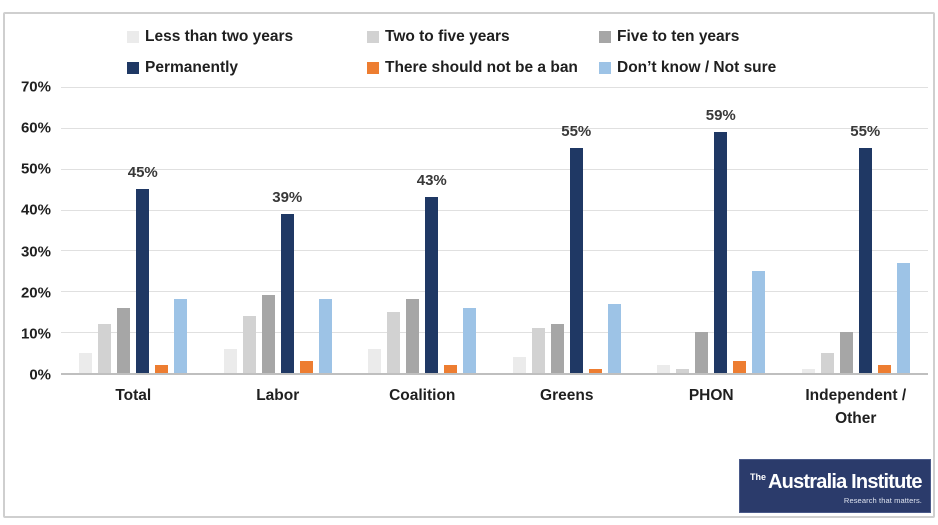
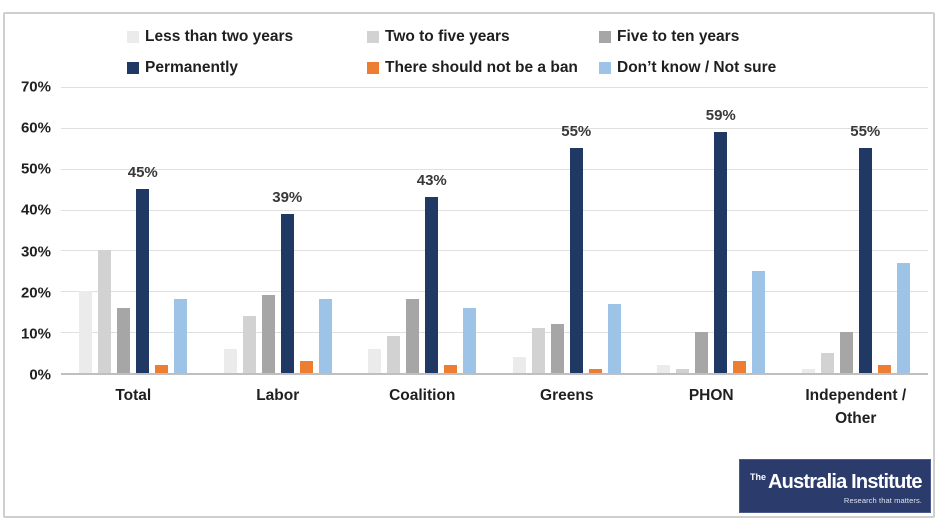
Less than two years/Total: 5% -> 20%
Two to five years/Total: 12% -> 30%
Two to five years/Coalition: 15% -> 9%
